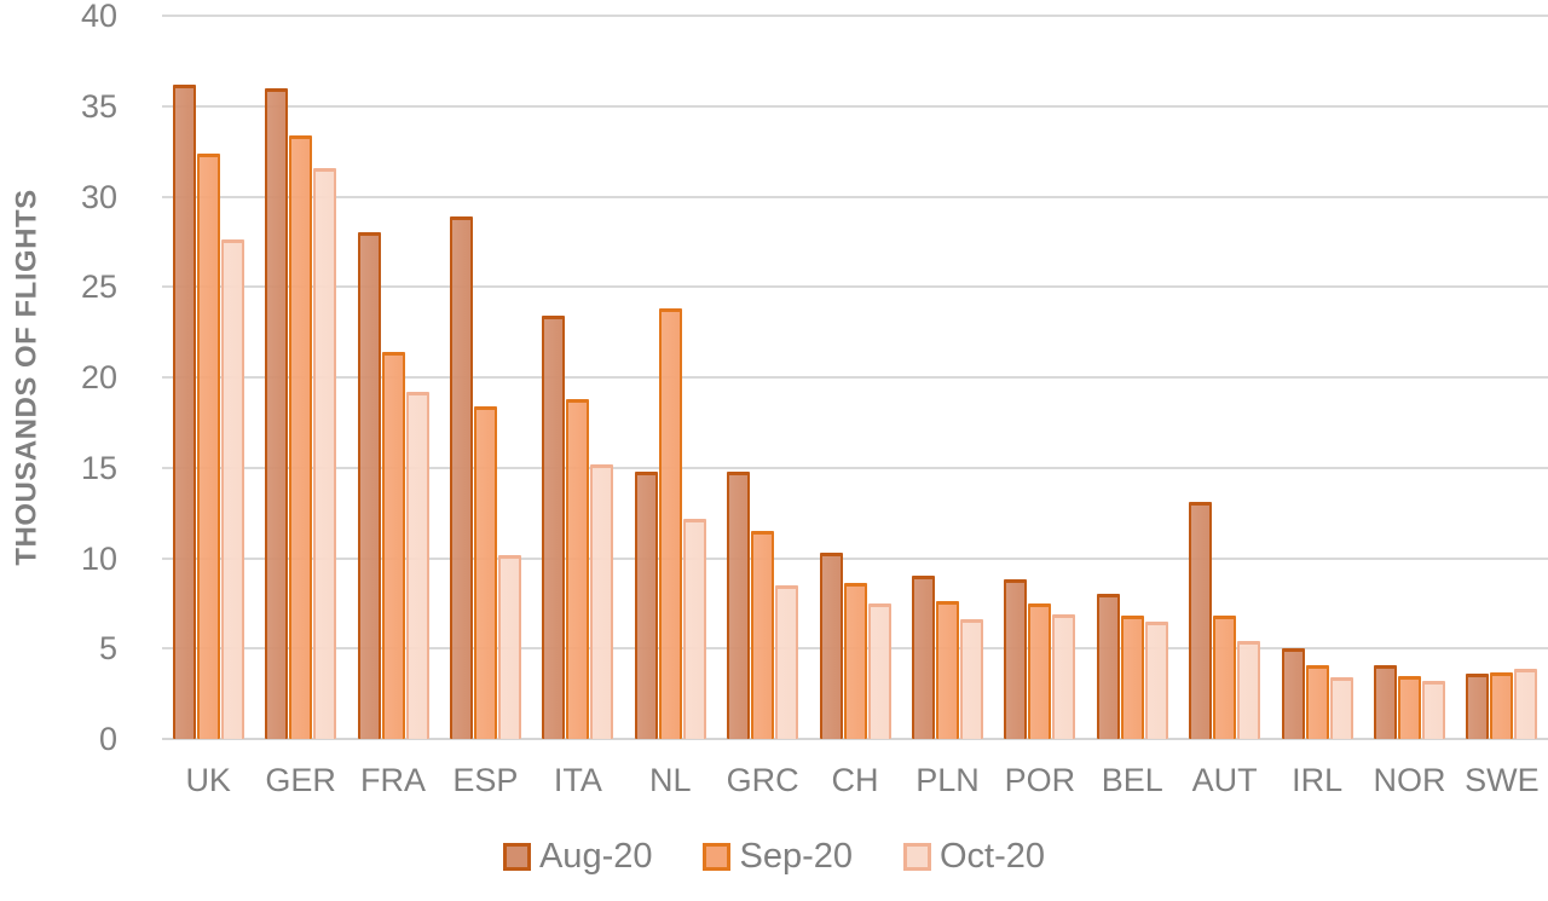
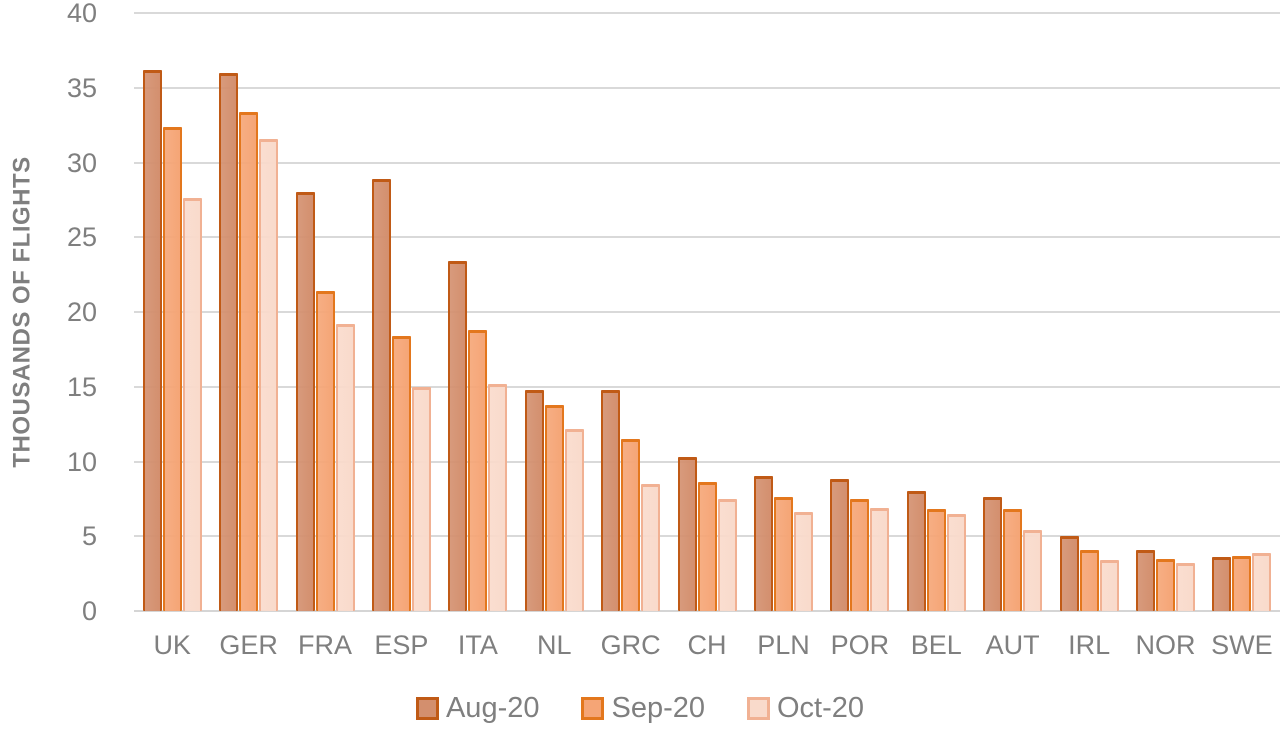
Oct-20/ESP: 10.2 -> 15.0
Sep-20/NL: 23.8 -> 13.8
Aug-20/AUT: 13.1 -> 7.6
